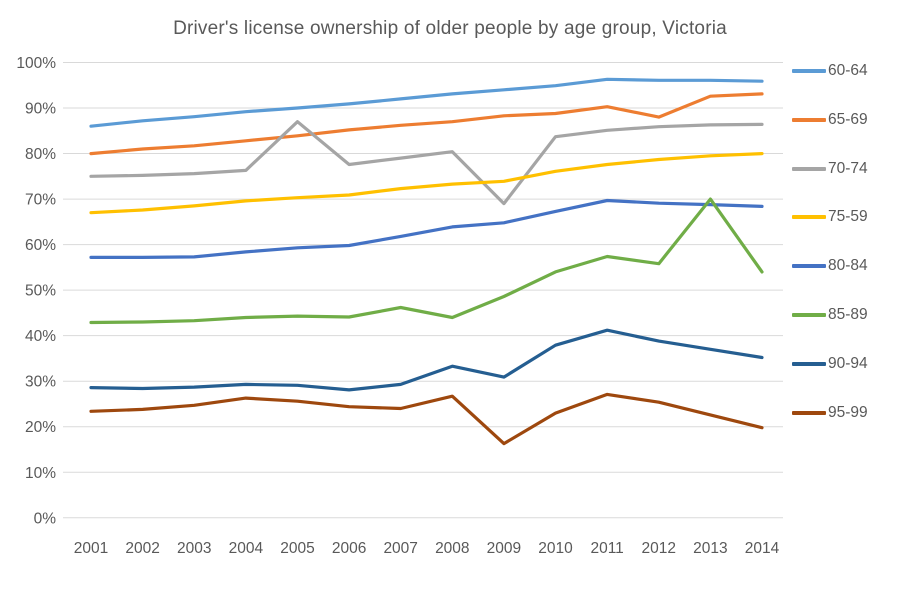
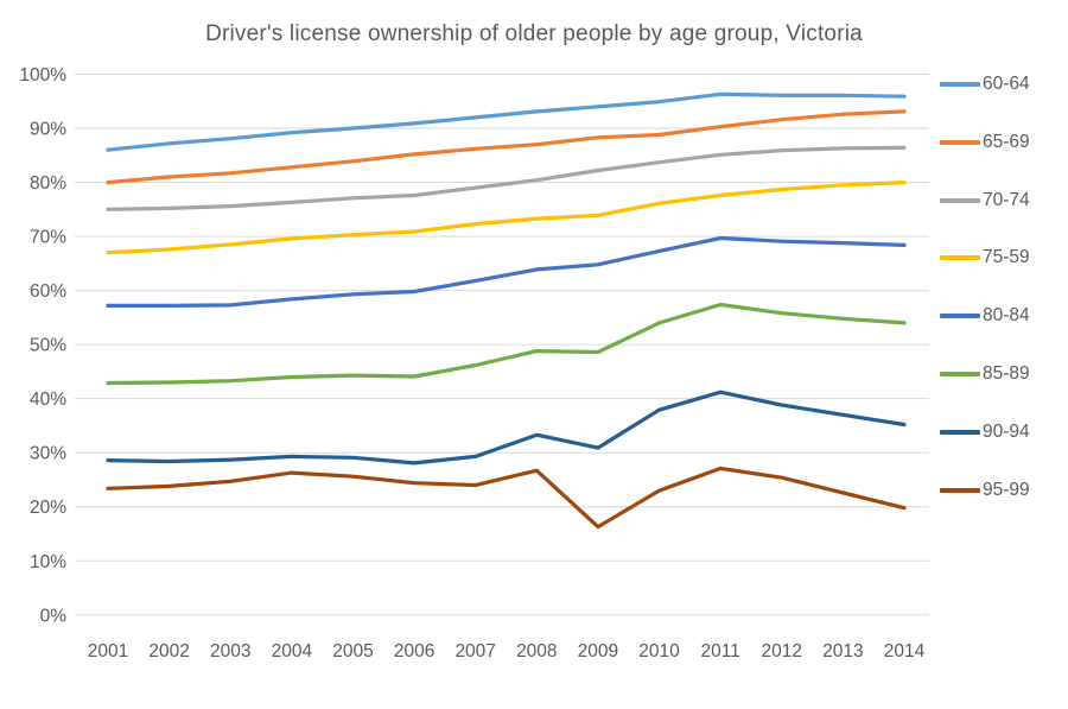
70-74/2005: 87% -> 77%
85-89/2008: 44% -> 49%
70-74/2009: 69% -> 82%
65-69/2012: 88% -> 92%
85-89/2013: 70% -> 55%
